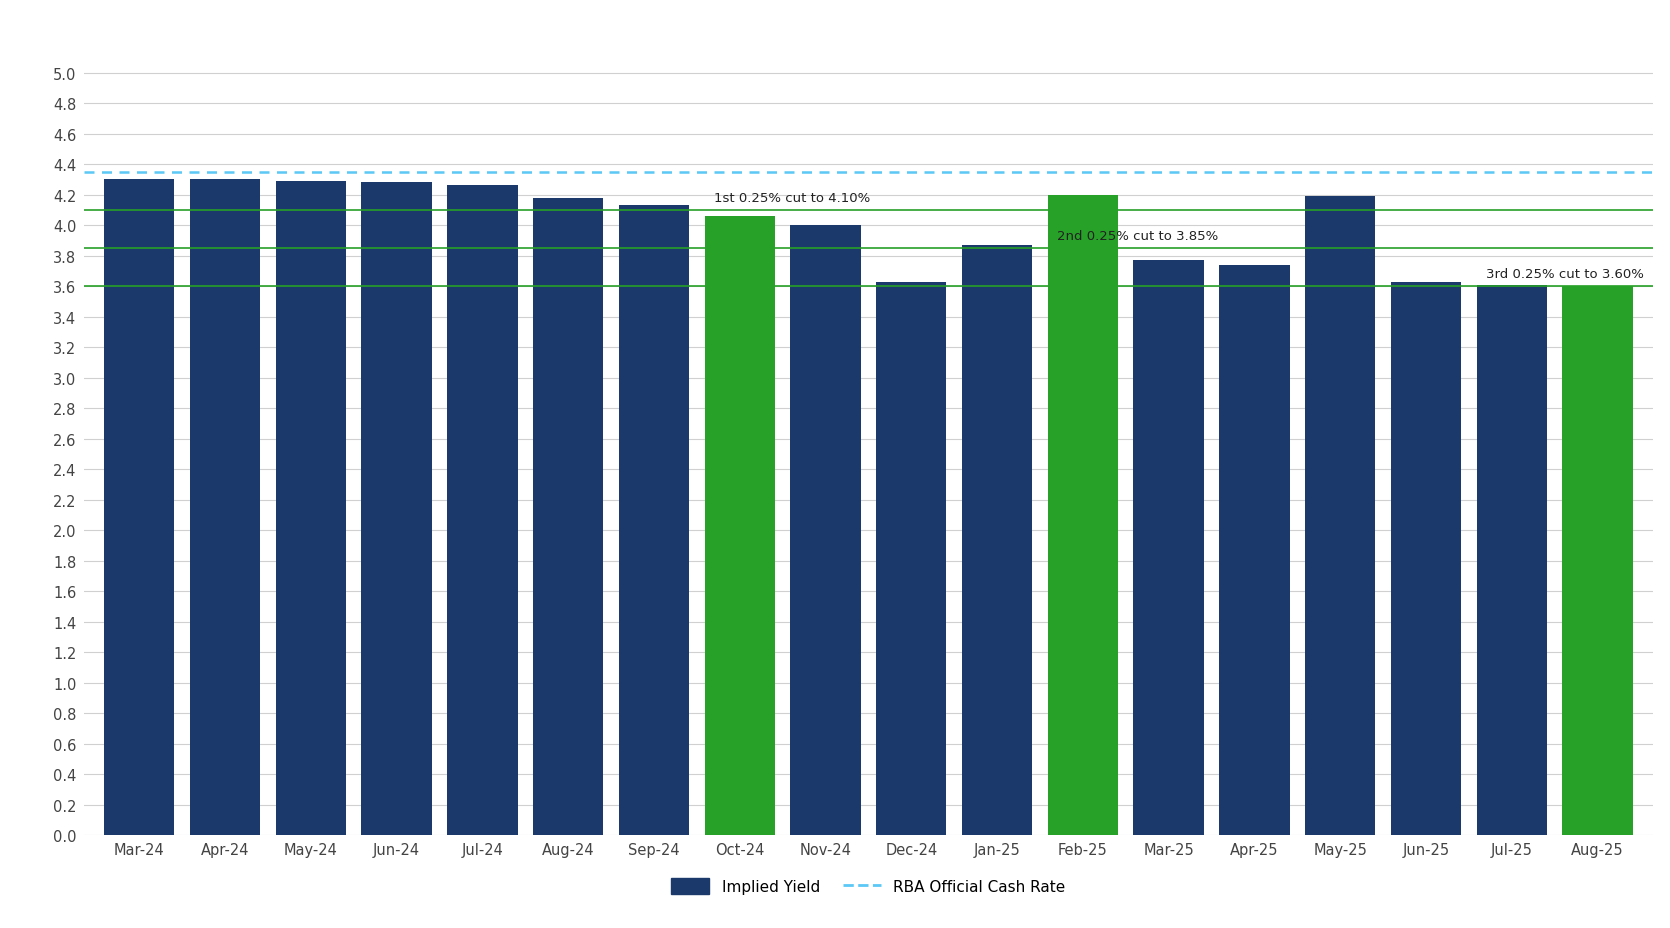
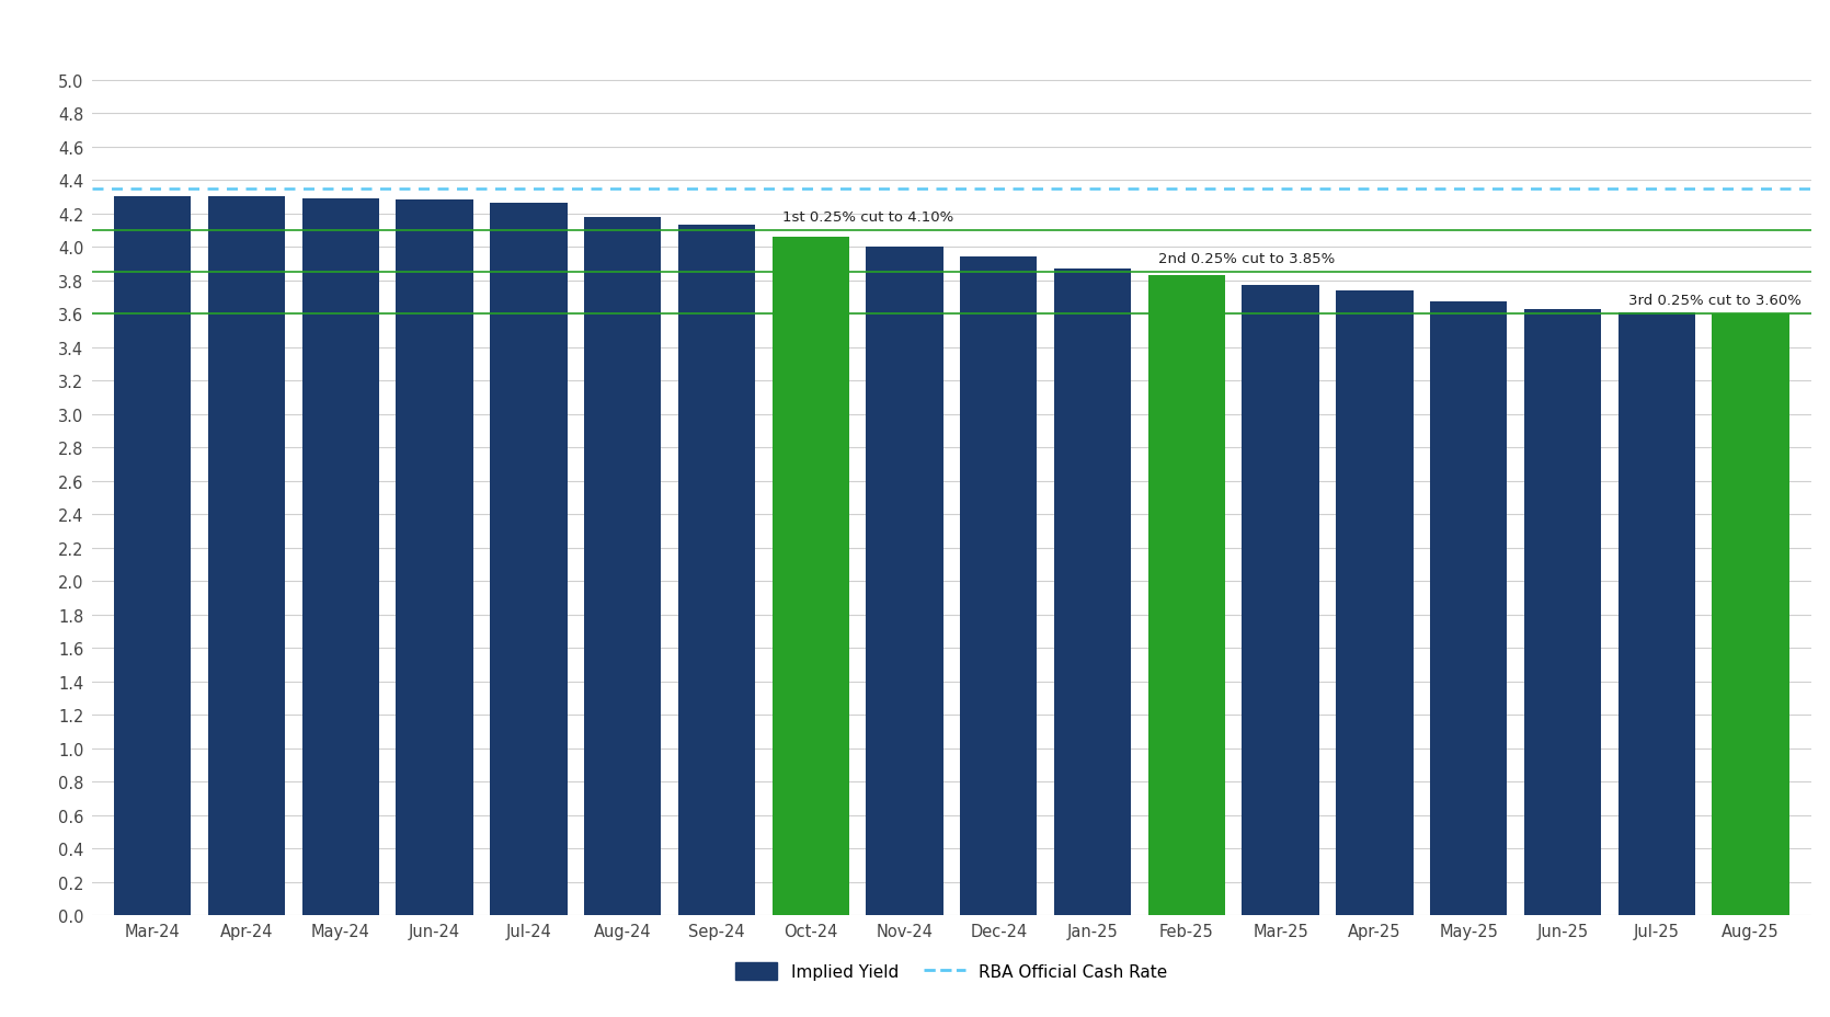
Dec-24: 3.63 -> 3.94
Feb-25: 4.20 -> 3.83
May-25: 4.19 -> 3.67
